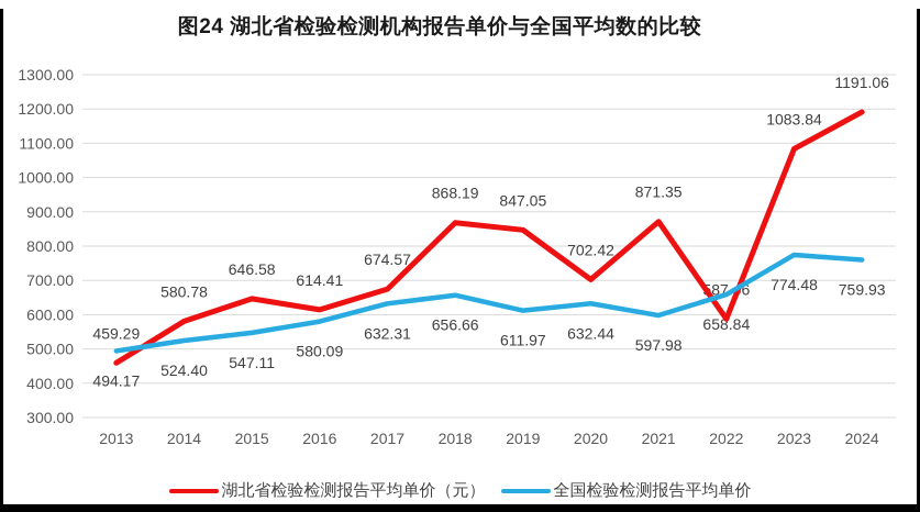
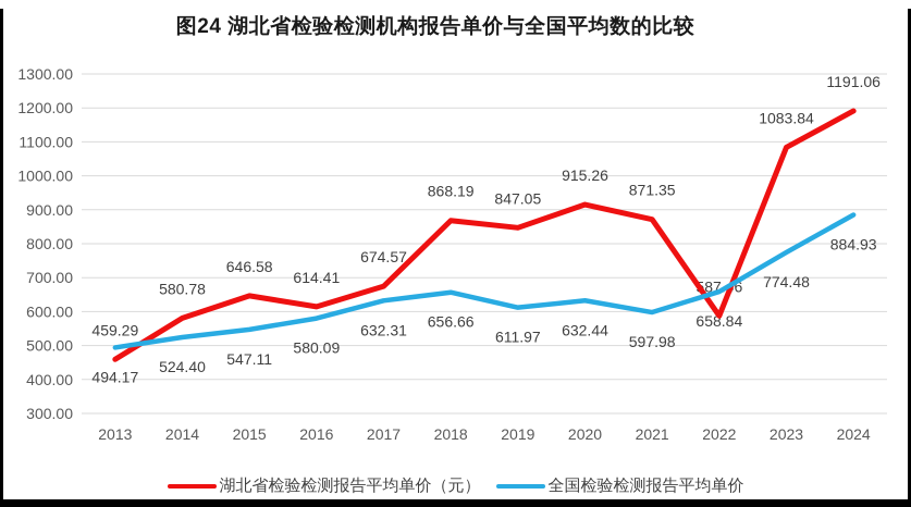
湖北省检验检测报告平均单价（元）/2020: 702.42 -> 915.26
全国检验检测报告平均单价/2024: 759.93 -> 884.93
